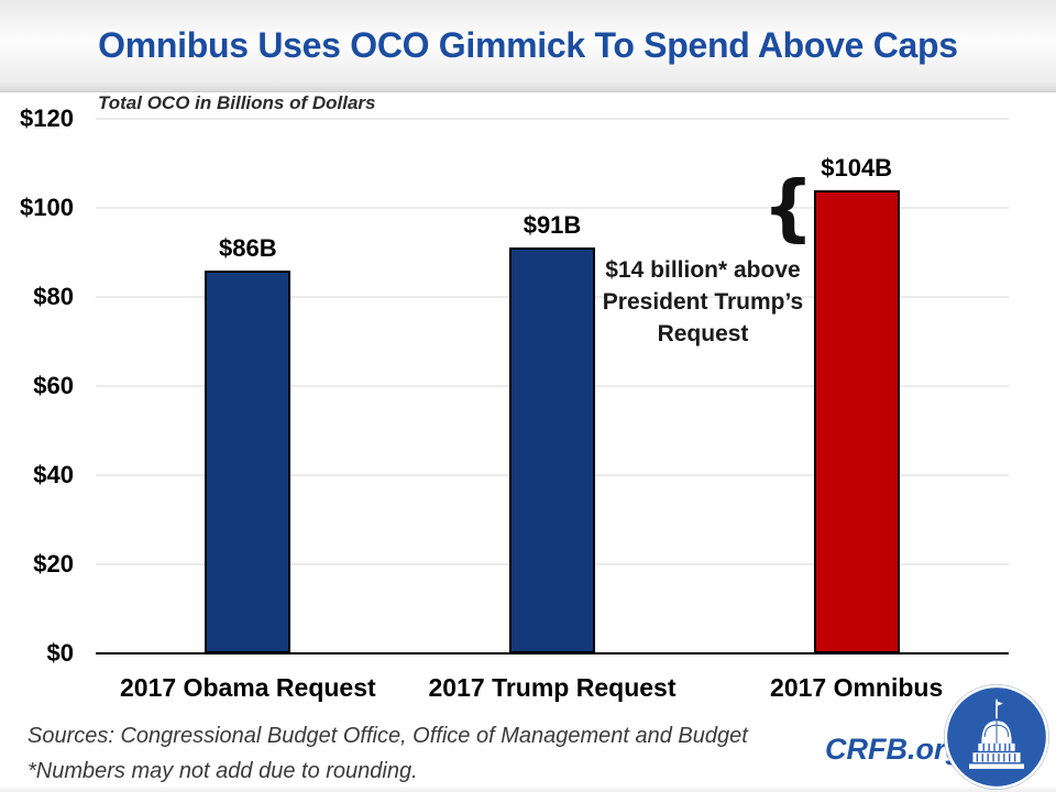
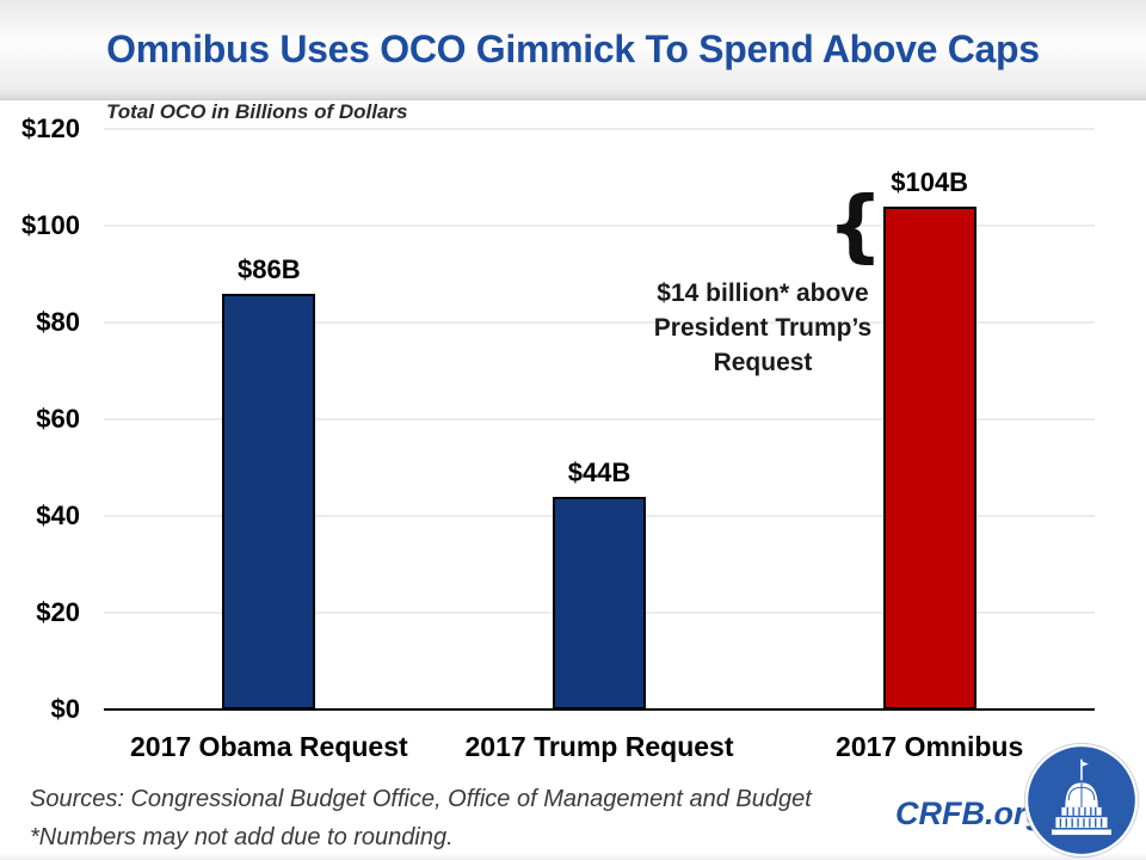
2017 Trump Request: $91B -> $44B
